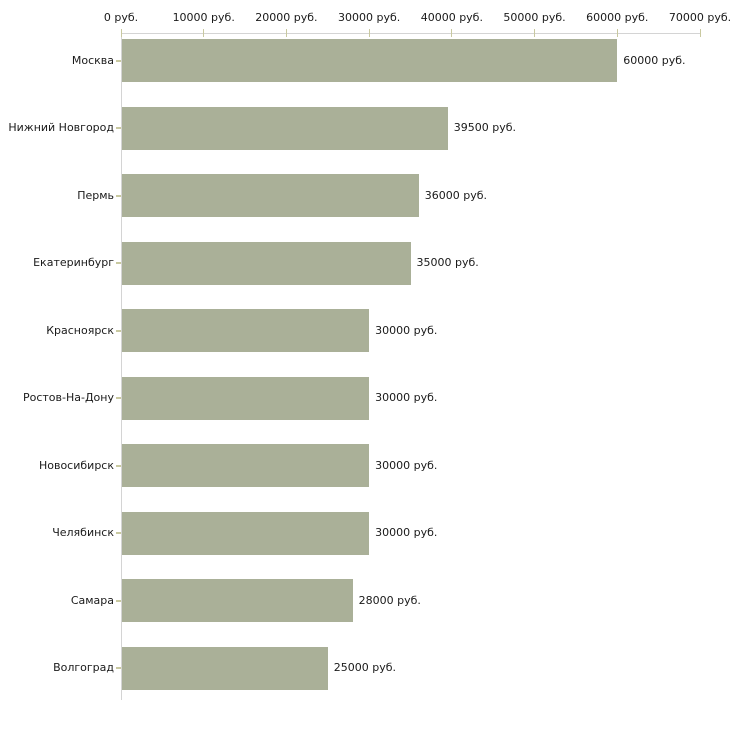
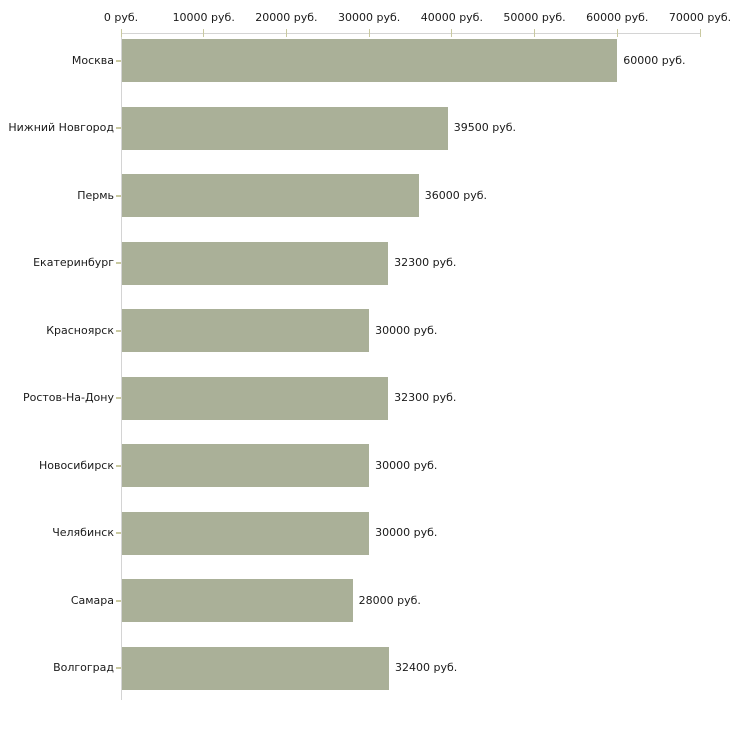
Екатеринбург: 35000 -> 32300
Ростов-На-Дону: 30000 -> 32300
Волгоград: 25000 -> 32400
